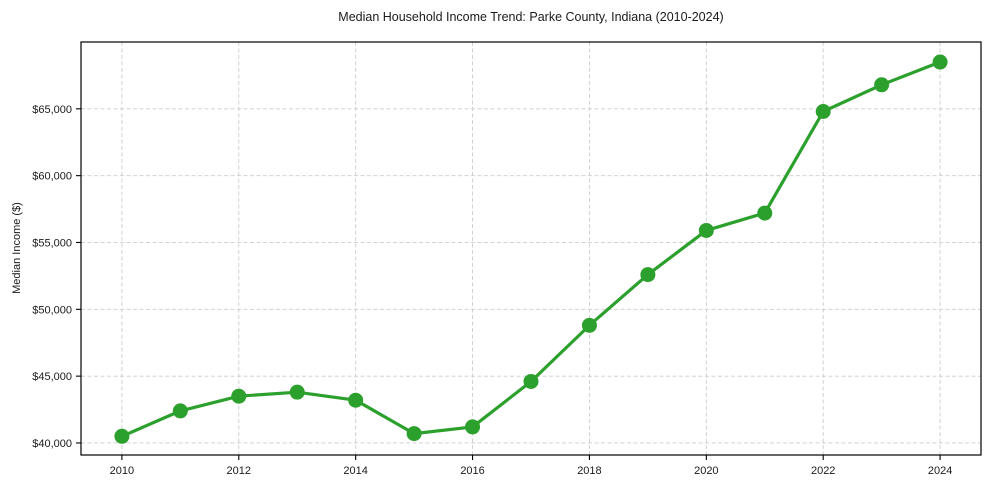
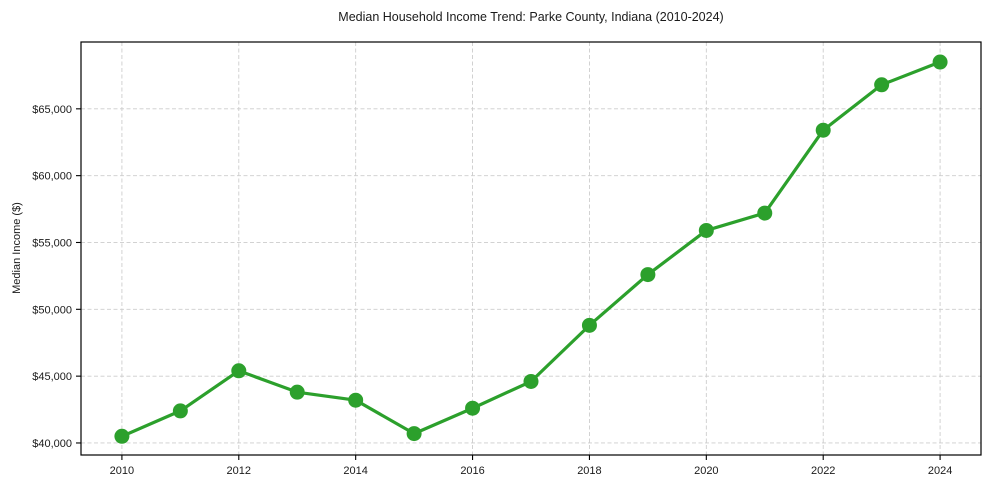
2012: $43500 -> $45400
2016: $41200 -> $42600
2022: $64800 -> $63400
